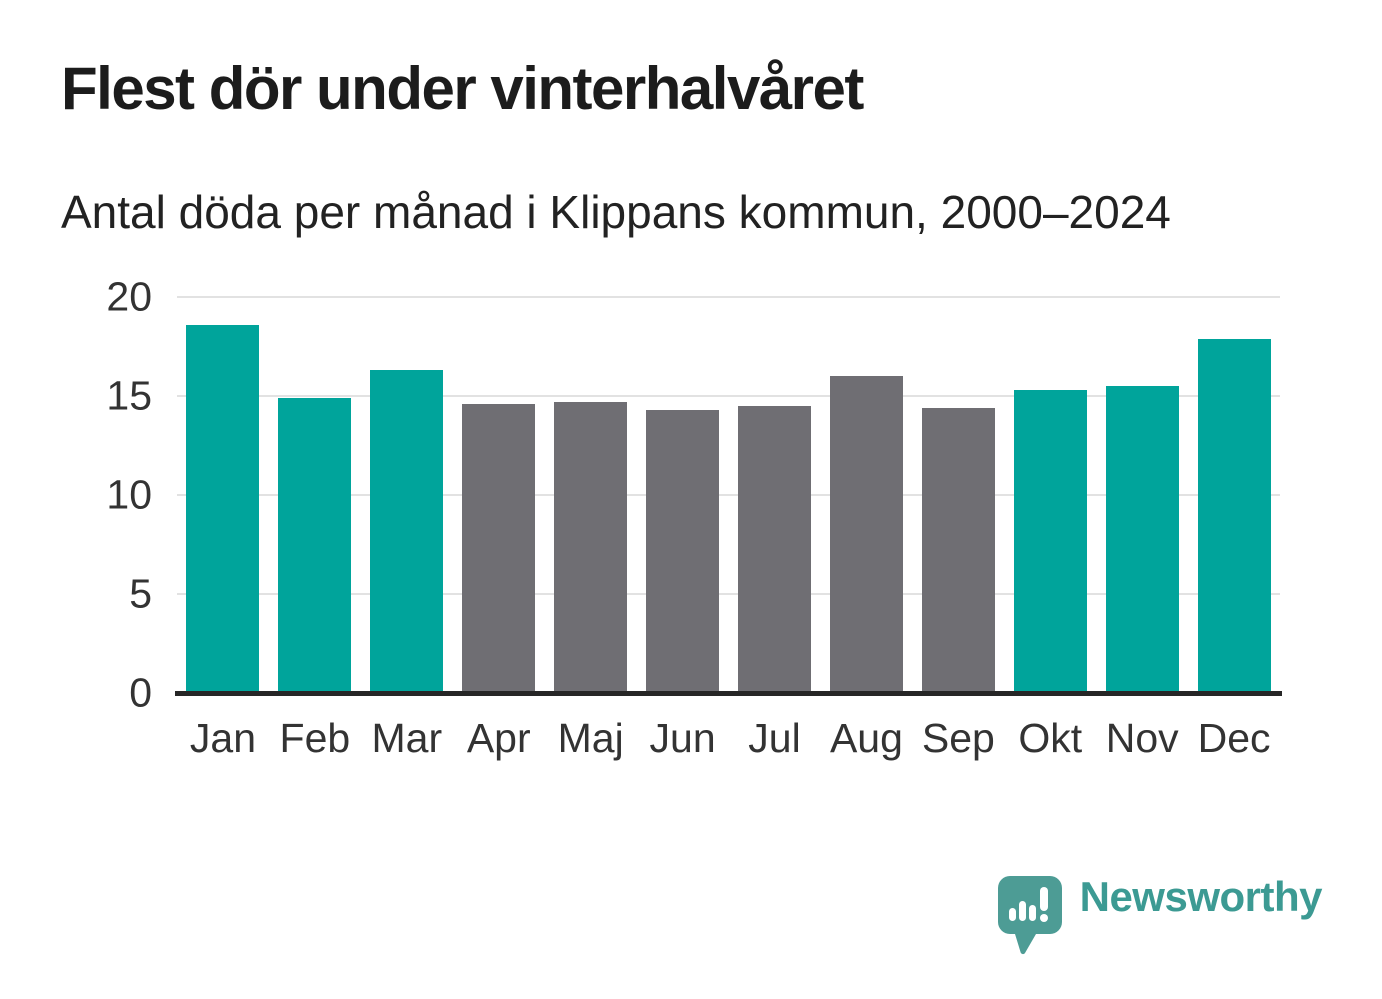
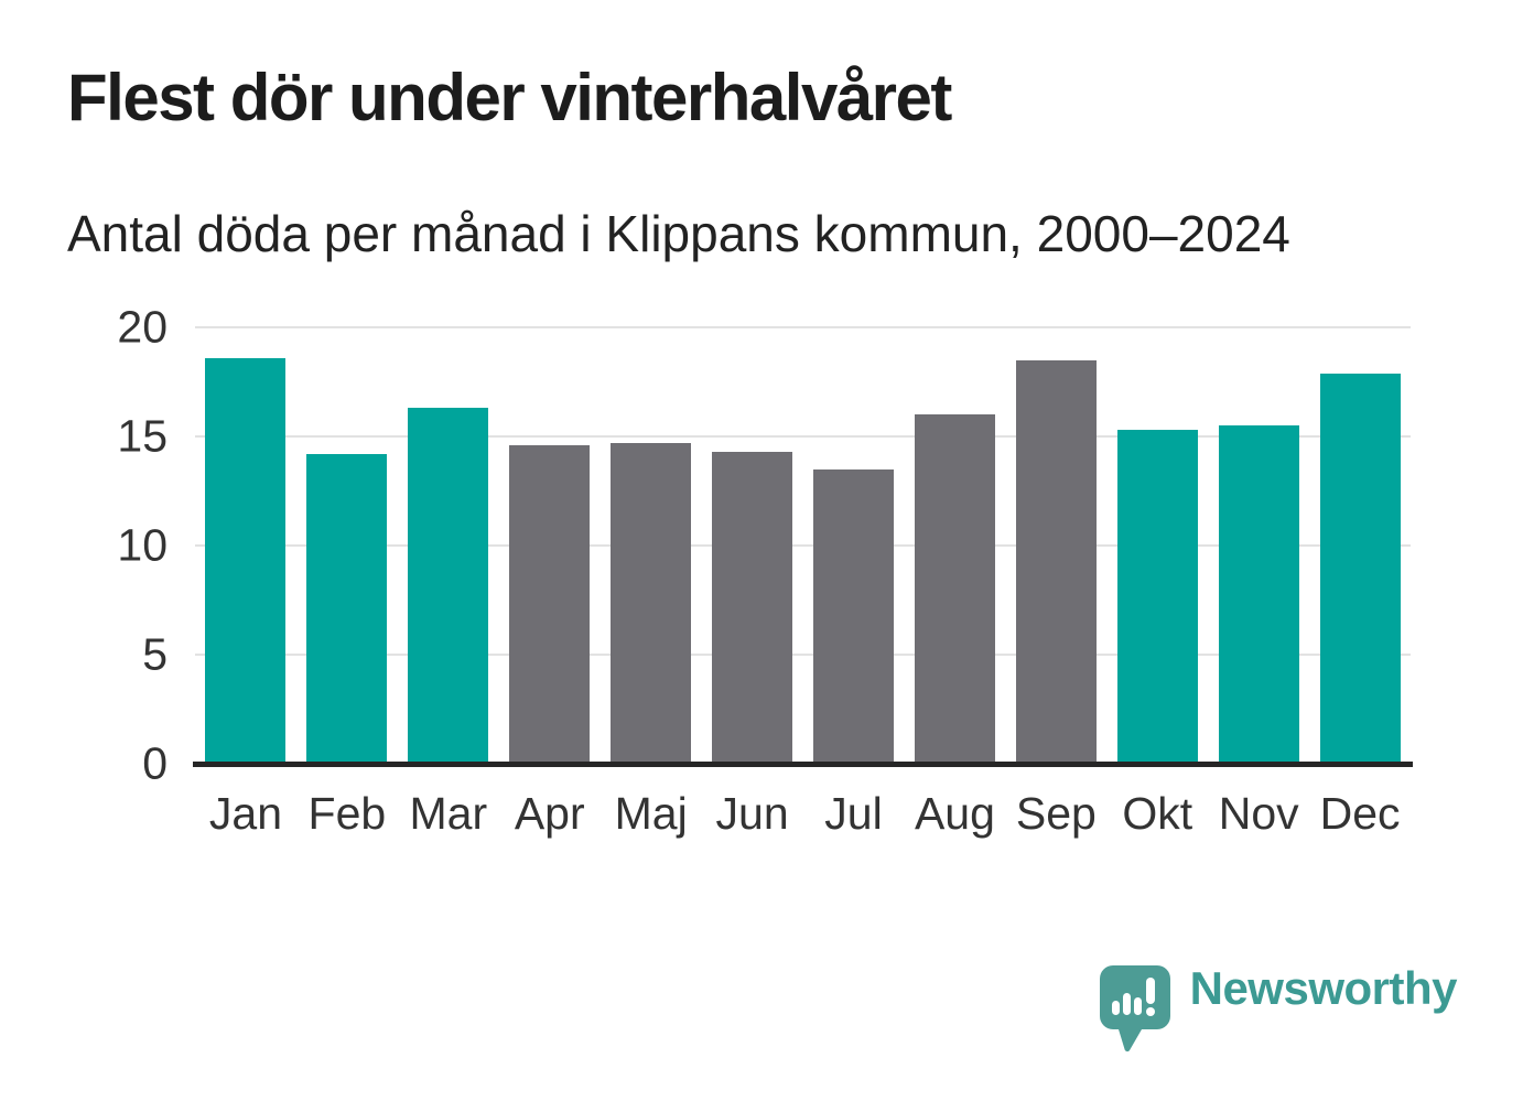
Feb: 14.9 -> 14.2
Jul: 14.5 -> 13.5
Sep: 14.4 -> 18.5
